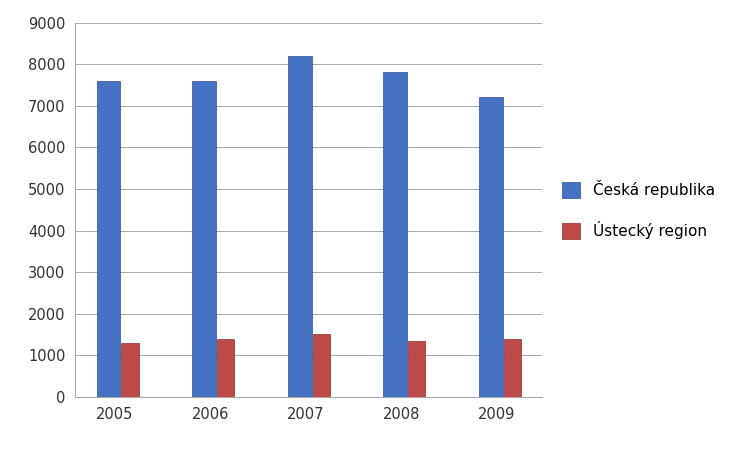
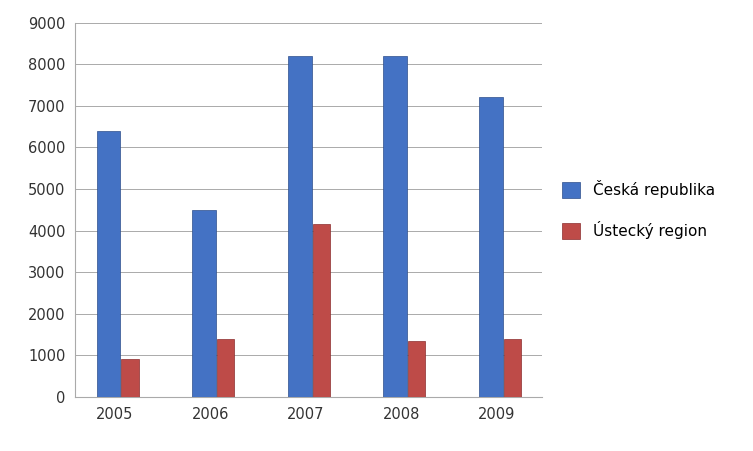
Česká republika/2005: 7600 -> 6400
Ústecký region/2005: 1300 -> 900
Česká republika/2006: 7600 -> 4500
Ústecký region/2007: 1500 -> 4150
Česká republika/2008: 7800 -> 8200
